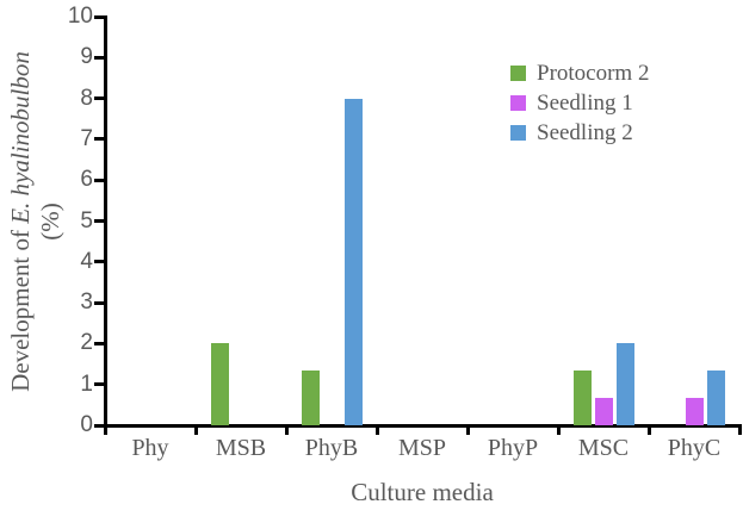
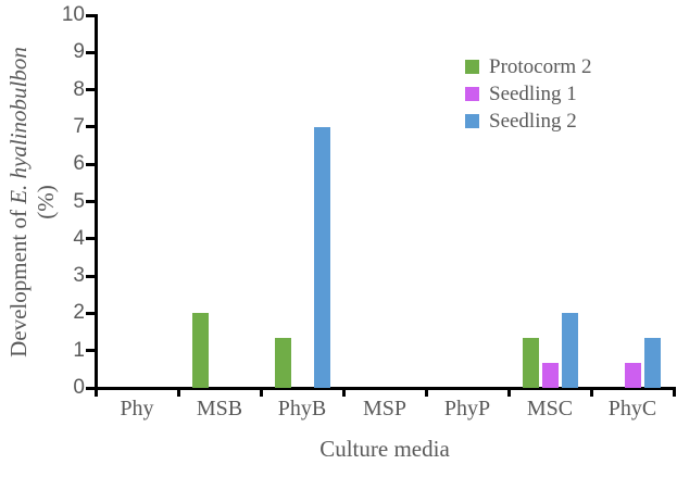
Seedling 2/PhyB: 8.0 -> 7.0
